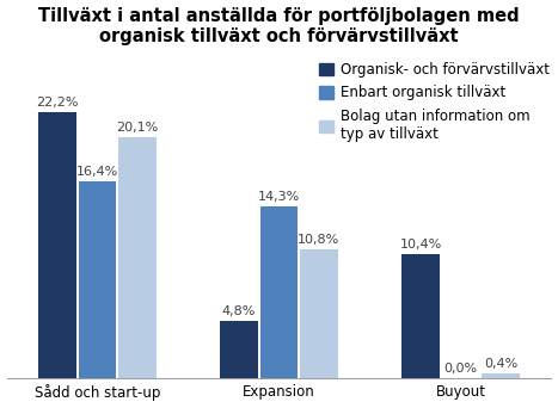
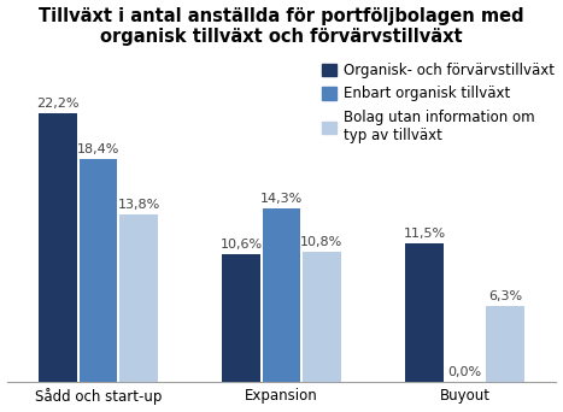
Enbart organisk tillväxt/Sådd och start-up: 16,4% -> 18,4%
Bolag utan information om typ av tillväxt/Sådd och start-up: 20,1% -> 13,8%
Organisk- och förvärvstillväxt/Expansion: 4,8% -> 10,6%
Organisk- och förvärvstillväxt/Buyout: 10,4% -> 11,5%
Bolag utan information om typ av tillväxt/Buyout: 0,4% -> 6,3%
